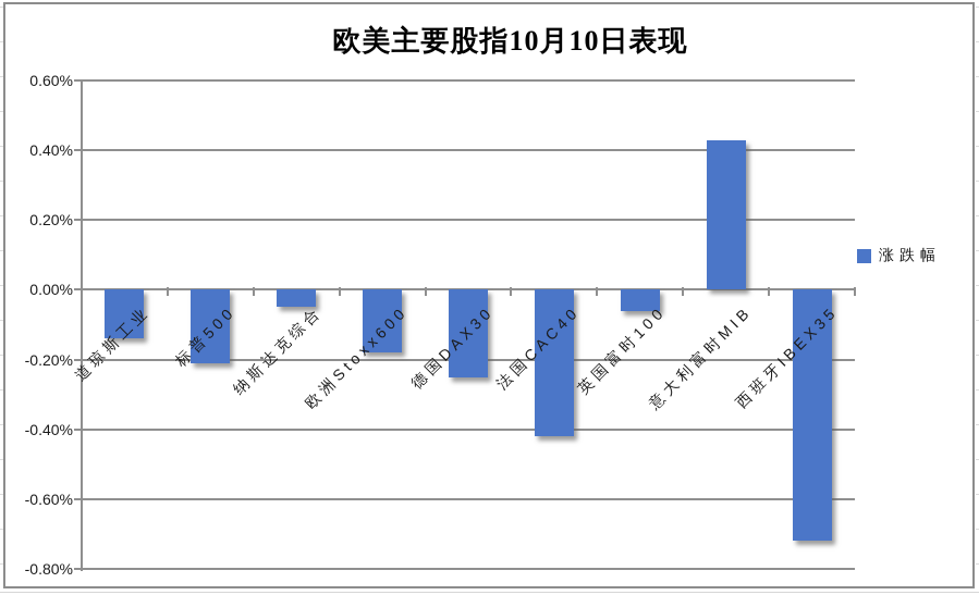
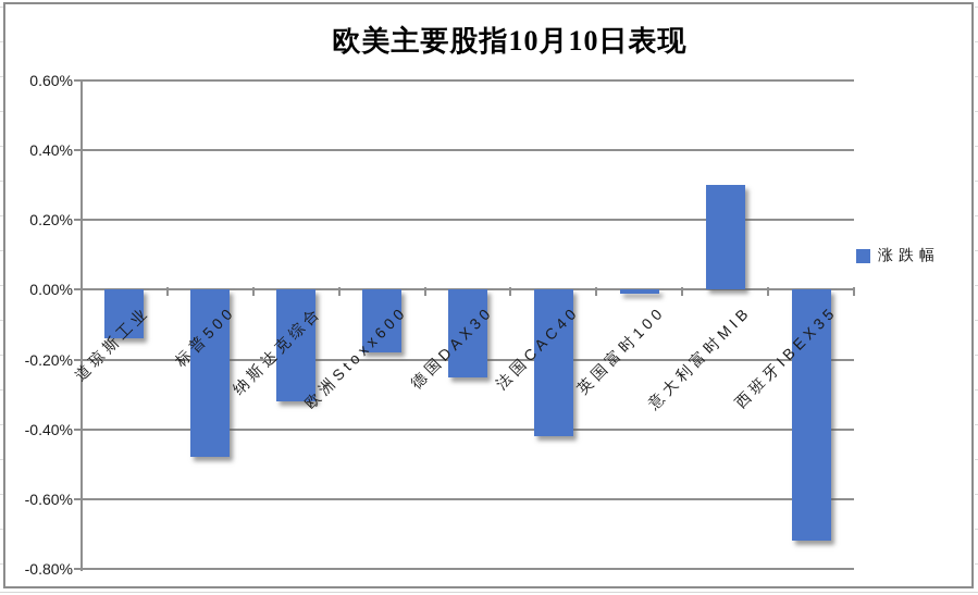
标普500: -0.21% -> -0.48%
纳斯达克综合: -0.05% -> -0.32%
英国富时100: -0.06% -> -0.01%
意大利富时MIB: 0.43% -> 0.30%
